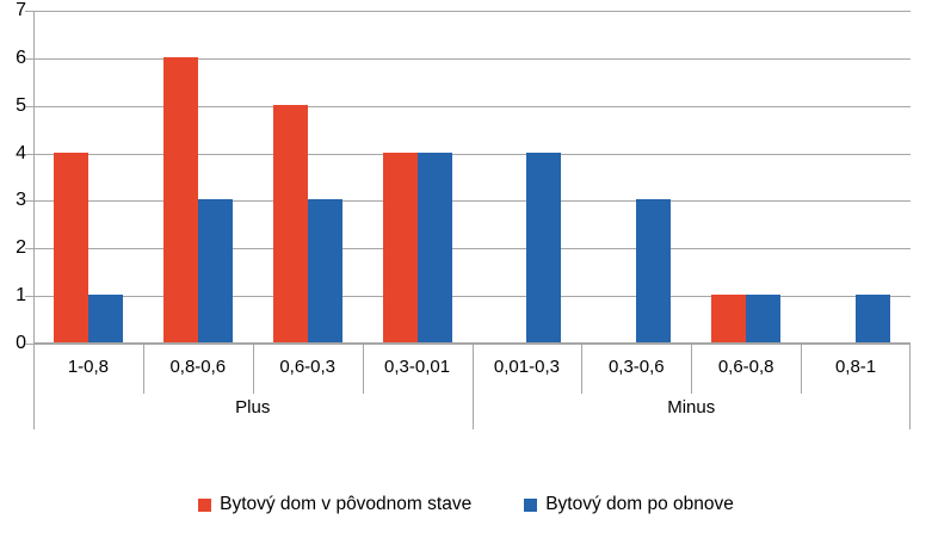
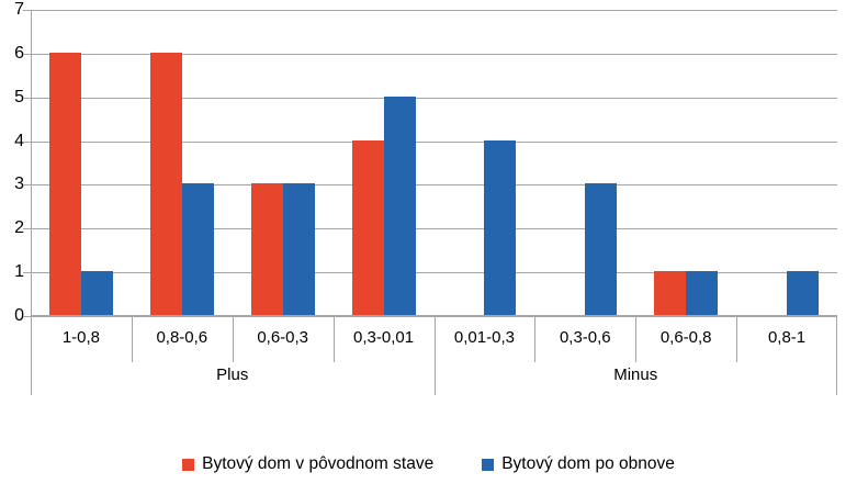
Bytový dom v pôvodnom stave/1-0,8: 4 -> 6
Bytový dom v pôvodnom stave/0,6-0,3: 5 -> 3
Bytový dom po obnove/0,3-0,01: 4 -> 5
